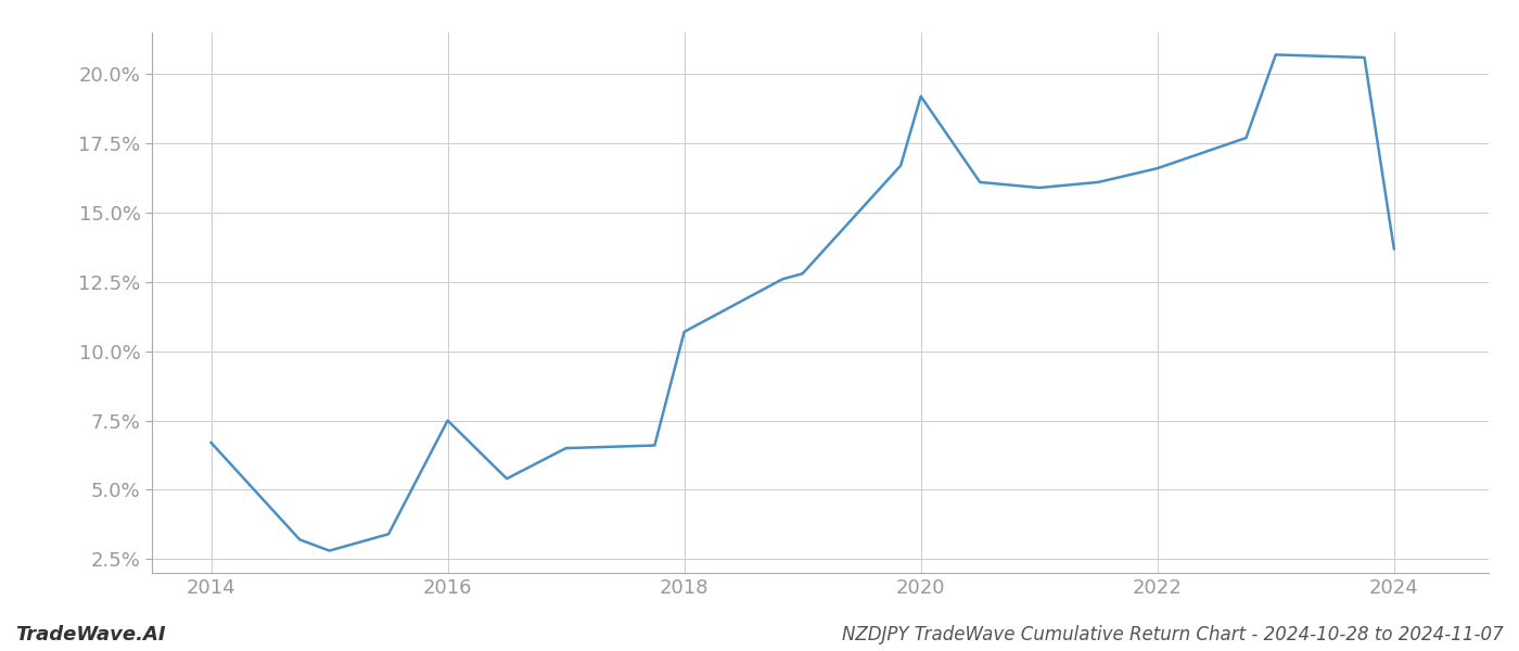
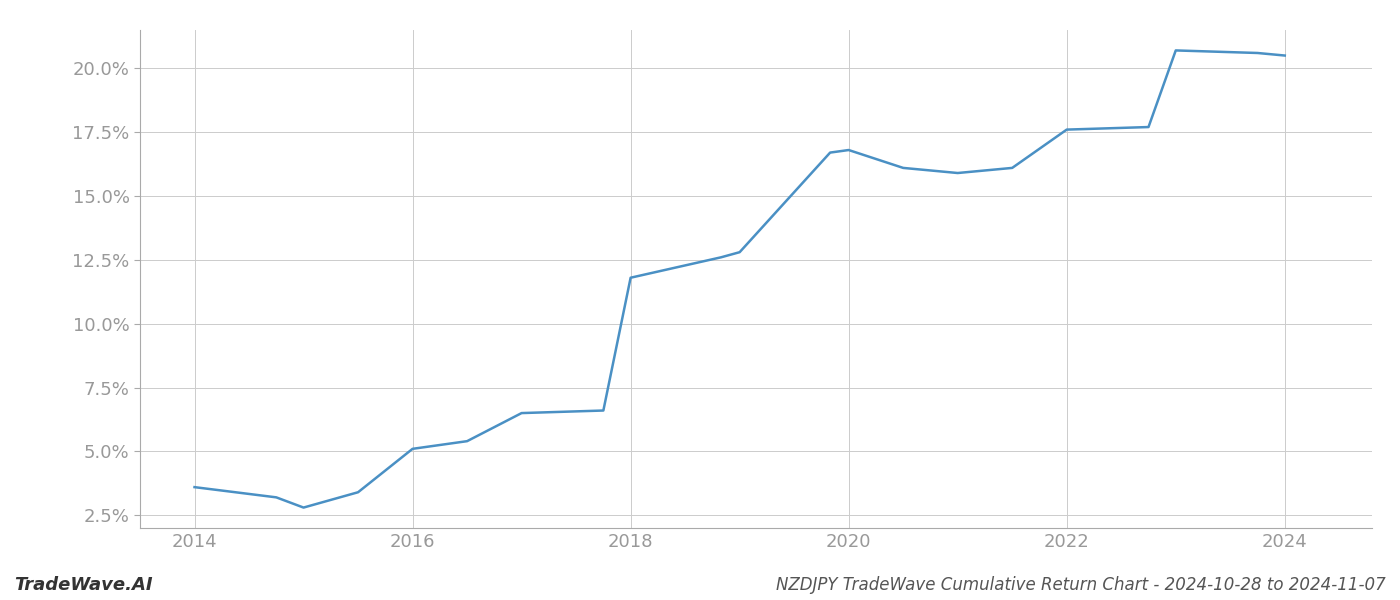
2014: 6.7% -> 3.6%
2016: 7.5% -> 5.1%
2018: 10.7% -> 11.8%
2020: 19.2% -> 16.8%
2022: 16.6% -> 17.6%
2024: 13.7% -> 20.5%
